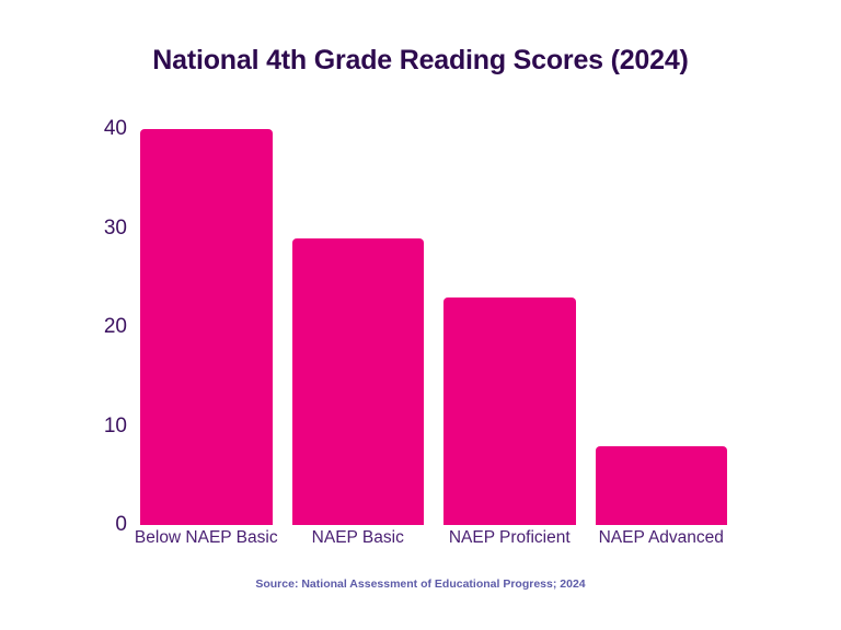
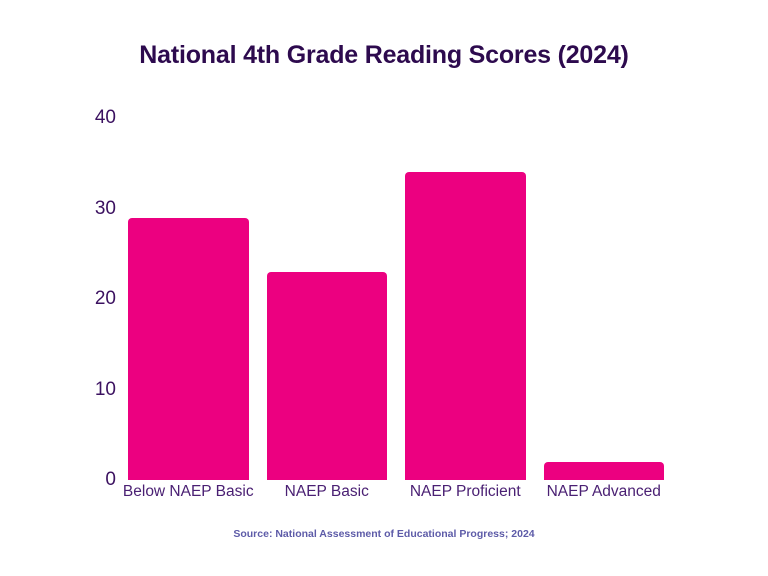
Below NAEP Basic: 40 -> 29
NAEP Basic: 29 -> 23
NAEP Proficient: 23 -> 34
NAEP Advanced: 8 -> 2
